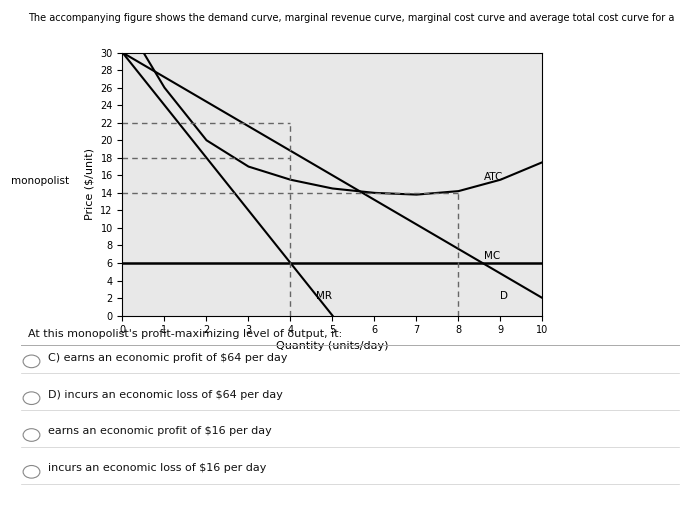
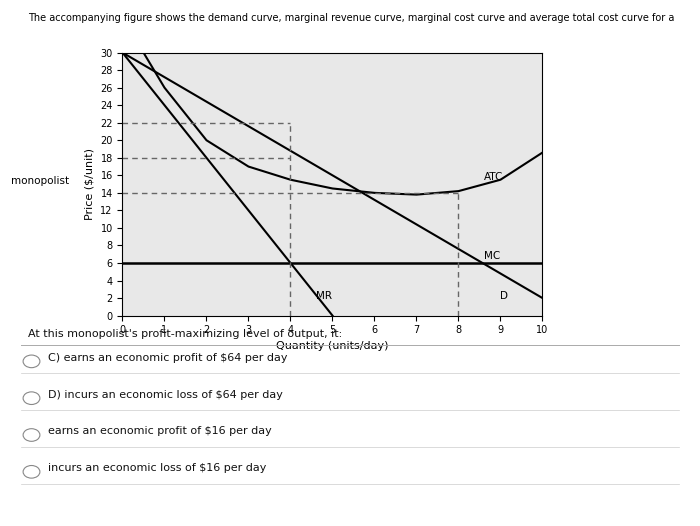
10: 17.5 -> 18.6
